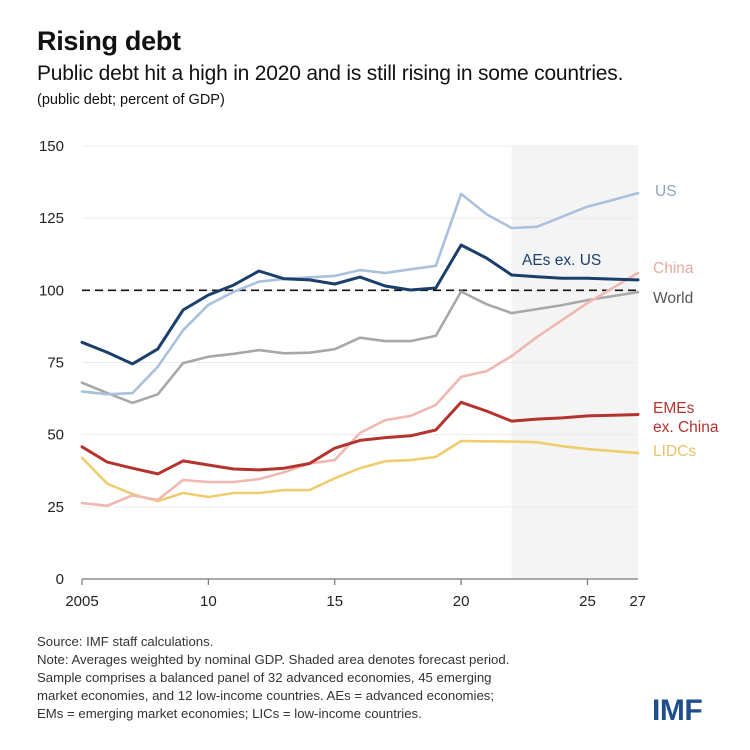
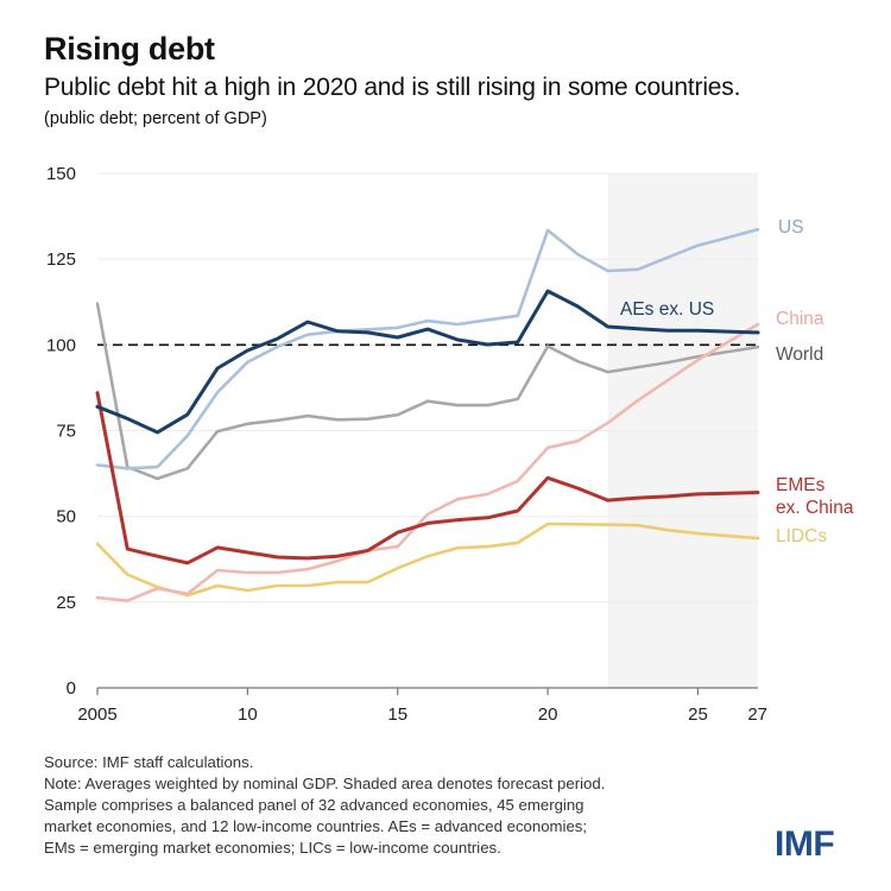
World/2005: 68 -> 112
EMEs ex. China/2005: 46 -> 86
